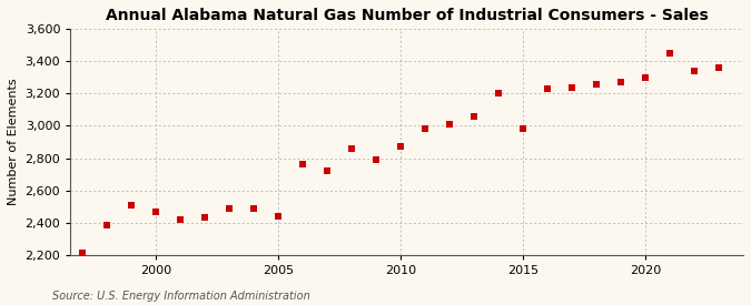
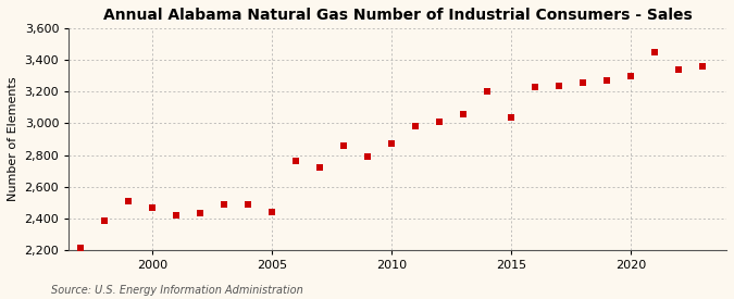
2015: 2,980 -> 3,040
